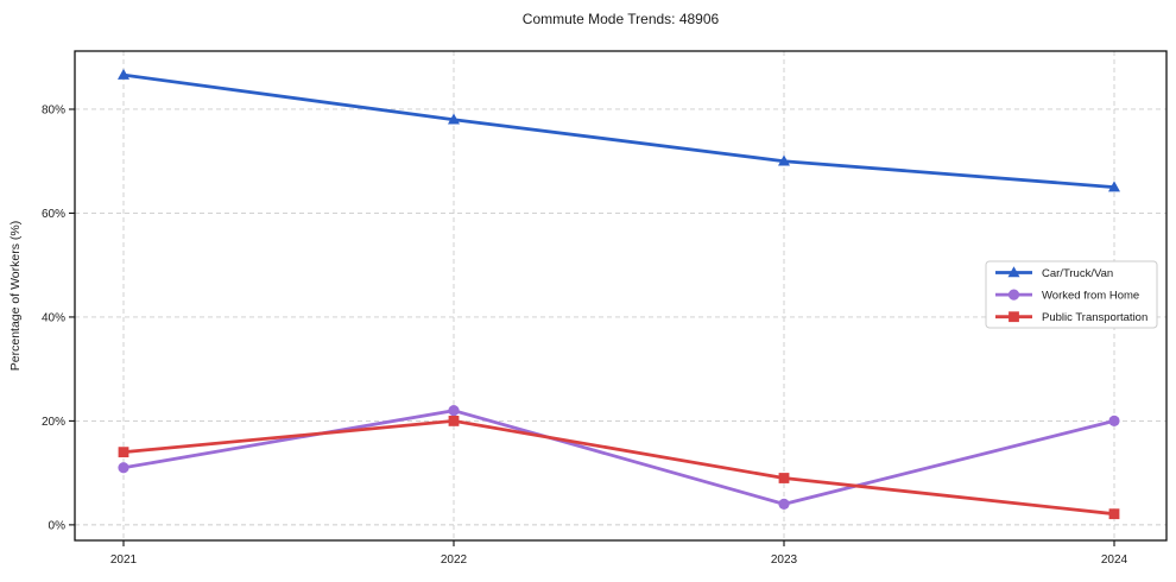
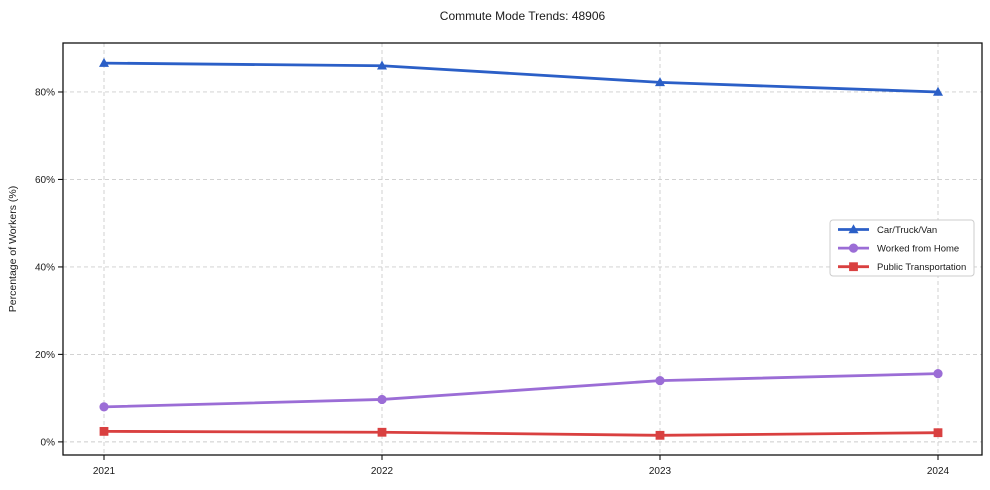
Worked from Home/2021: 11% -> 8%
Public Transportation/2021: 14% -> 2%
Car/Truck/Van/2022: 78% -> 86%
Worked from Home/2022: 22% -> 10%
Public Transportation/2022: 20% -> 2%
Car/Truck/Van/2023: 70% -> 82%
Worked from Home/2023: 4% -> 14%
Public Transportation/2023: 9% -> 2%
Car/Truck/Van/2024: 65% -> 80%
Worked from Home/2024: 20% -> 16%
